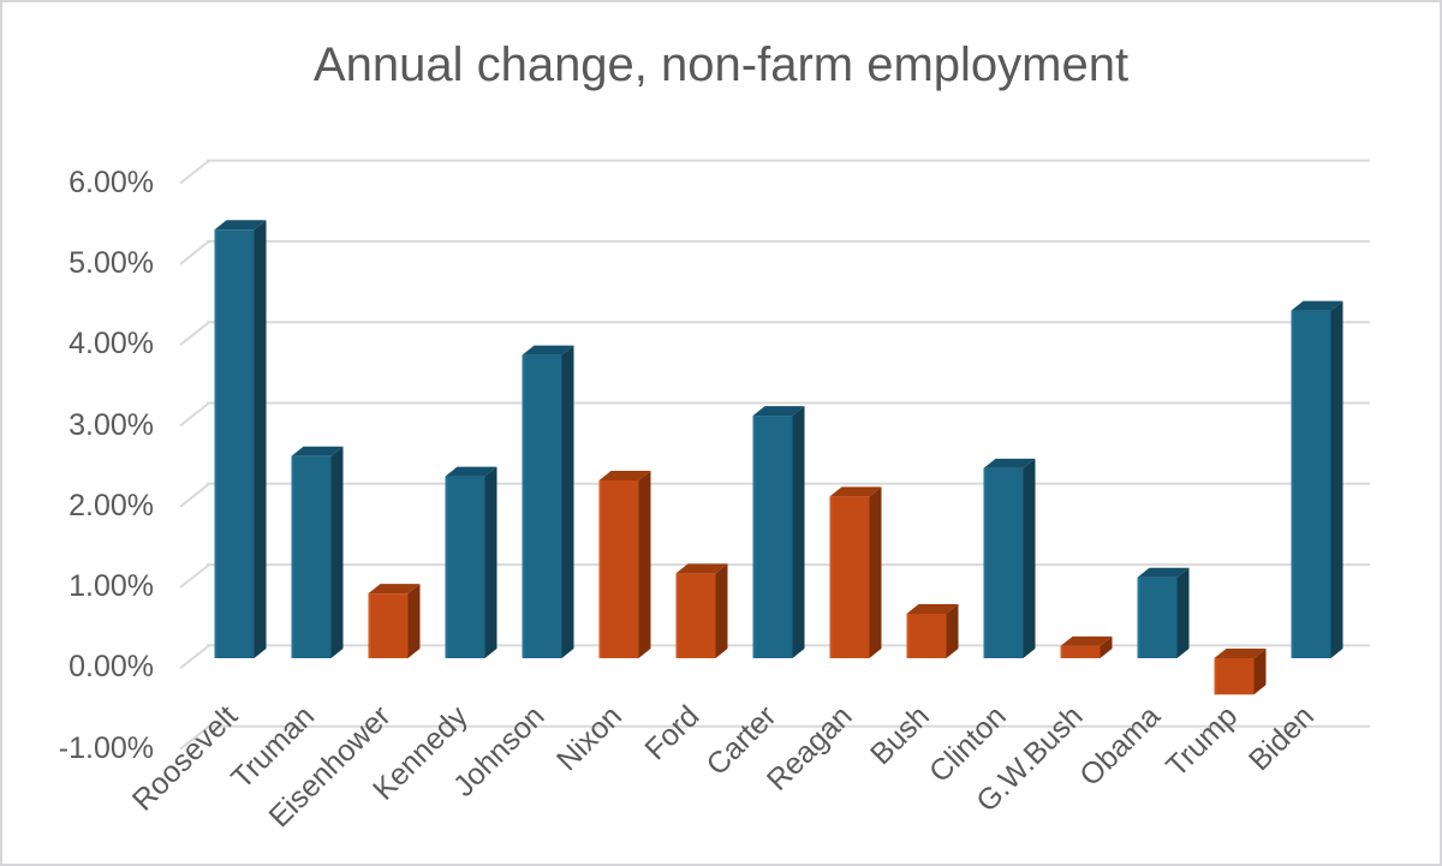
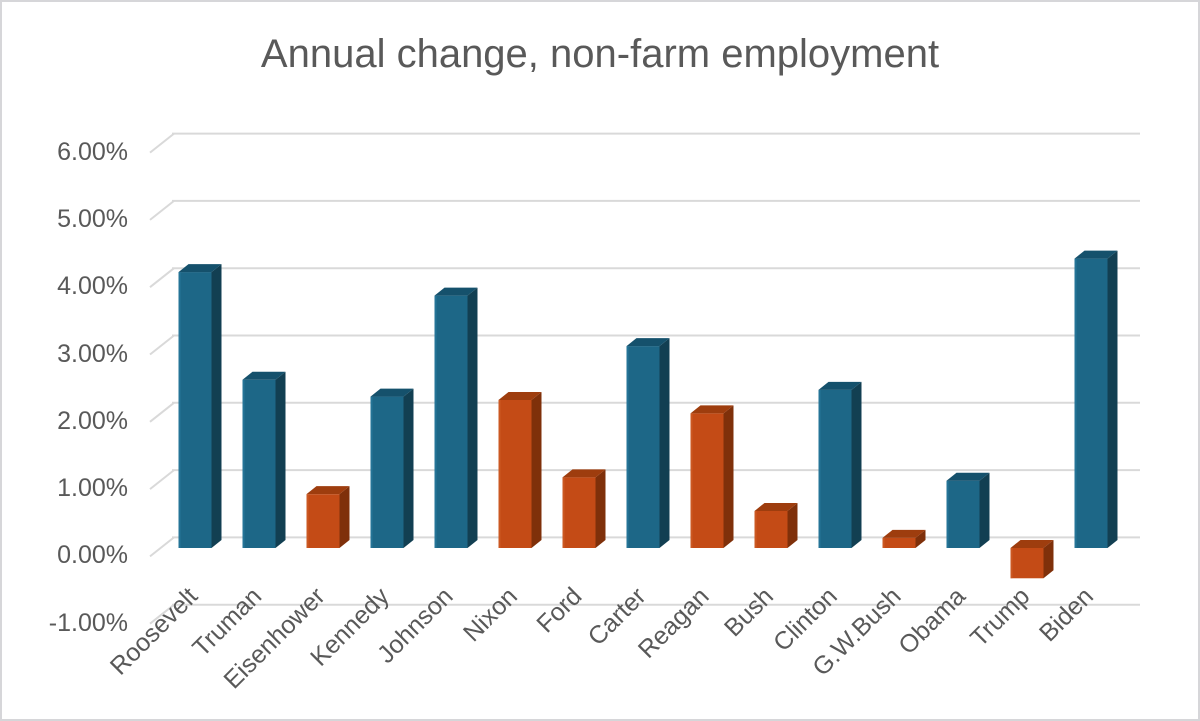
Roosevelt: 5.3% -> 4.1%
